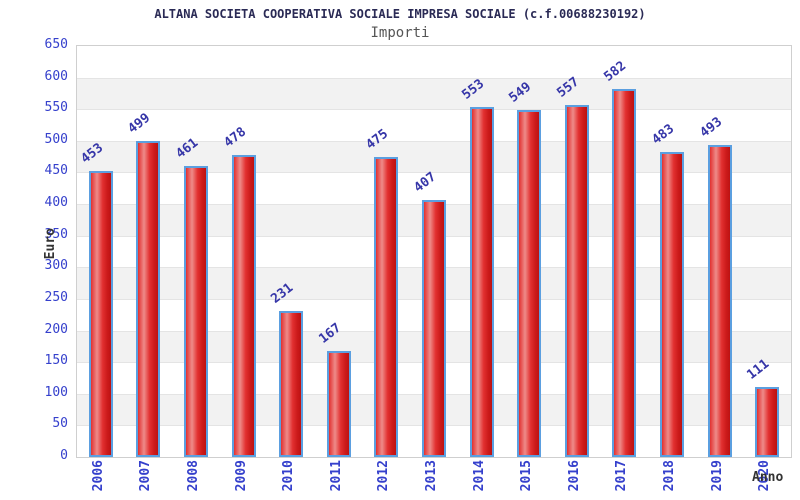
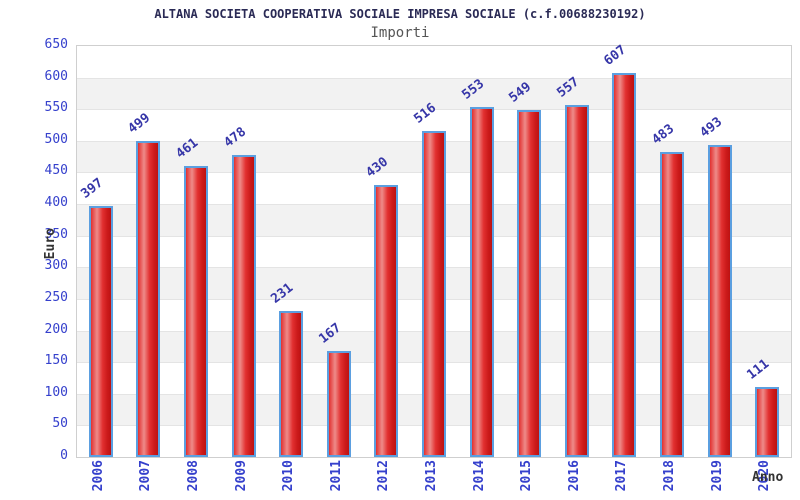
2006: 453 -> 397
2012: 475 -> 430
2013: 407 -> 516
2017: 582 -> 607
